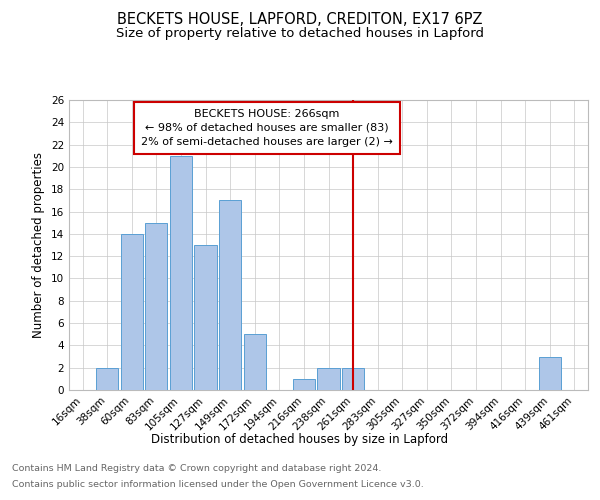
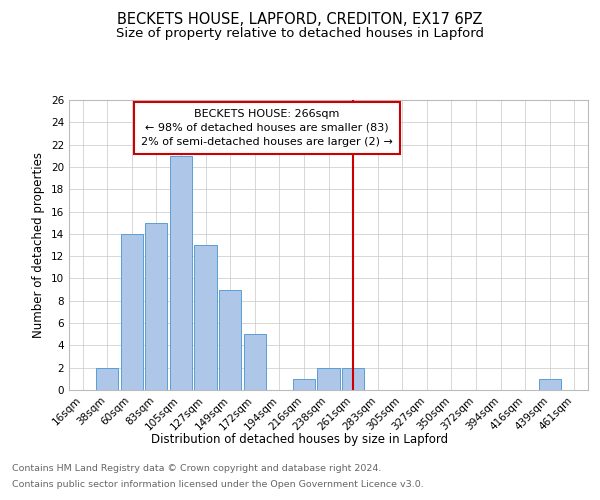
149sqm: 17 -> 9
439sqm: 3 -> 1
